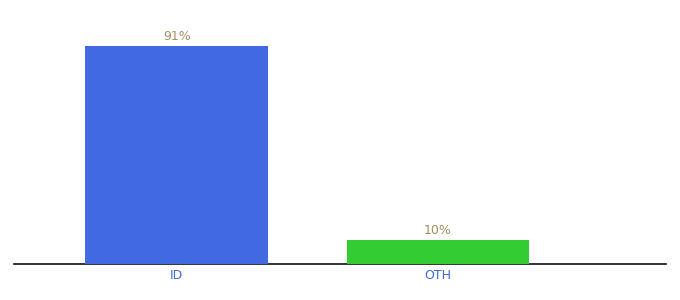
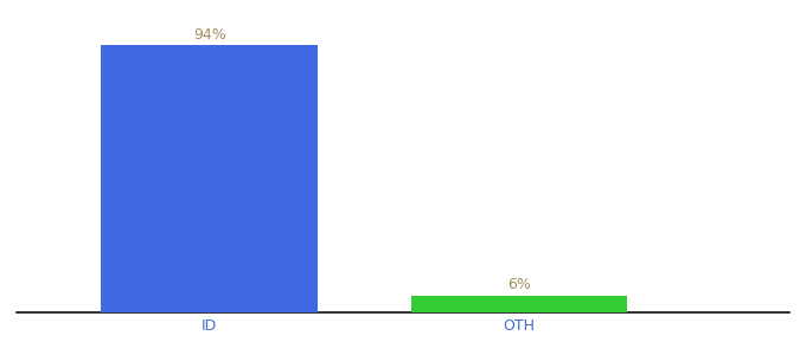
ID: 91% -> 94%
OTH: 10% -> 6%
